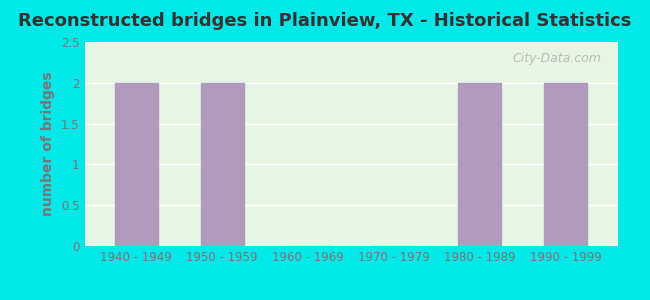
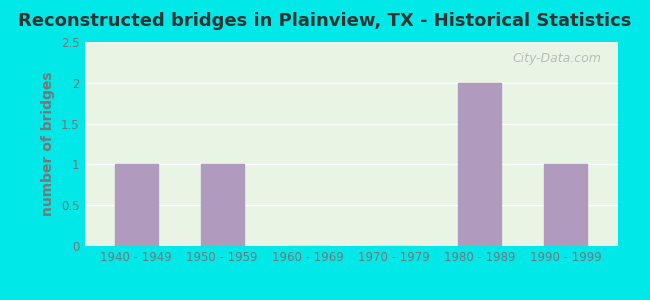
1940 - 1949: 2 -> 1
1950 - 1959: 2 -> 1
1990 - 1999: 2 -> 1
